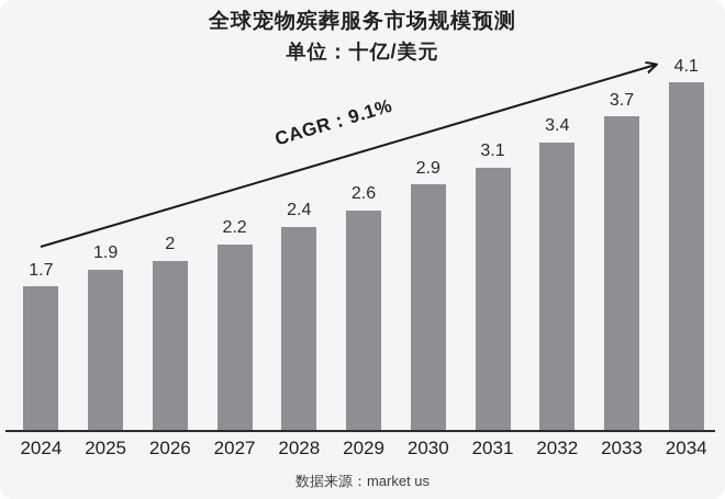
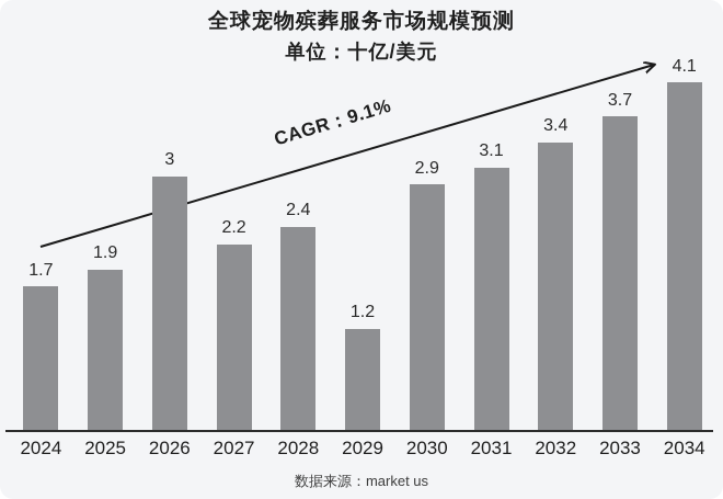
2026: 2 -> 3
2029: 2.6 -> 1.2
